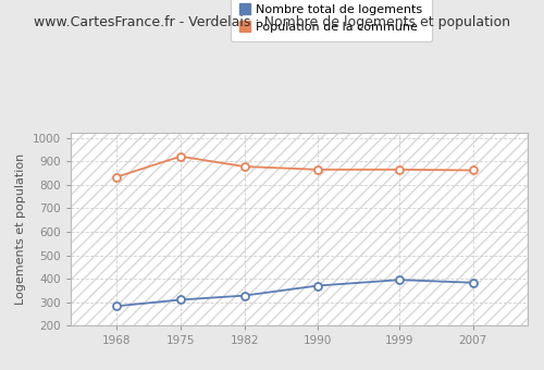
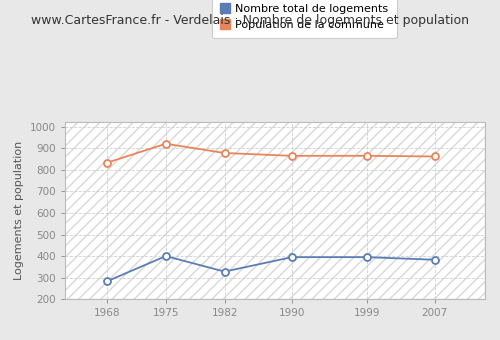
Nombre total de logements/1975: 310 -> 400
Nombre total de logements/1990: 370 -> 395
